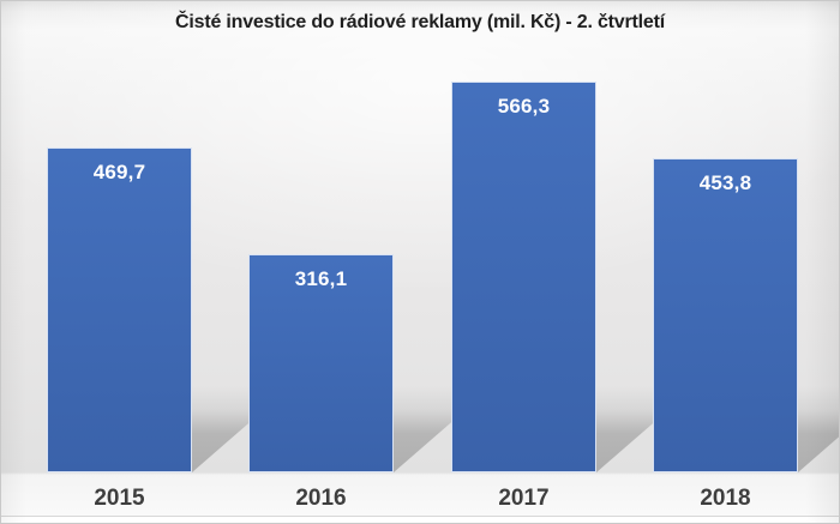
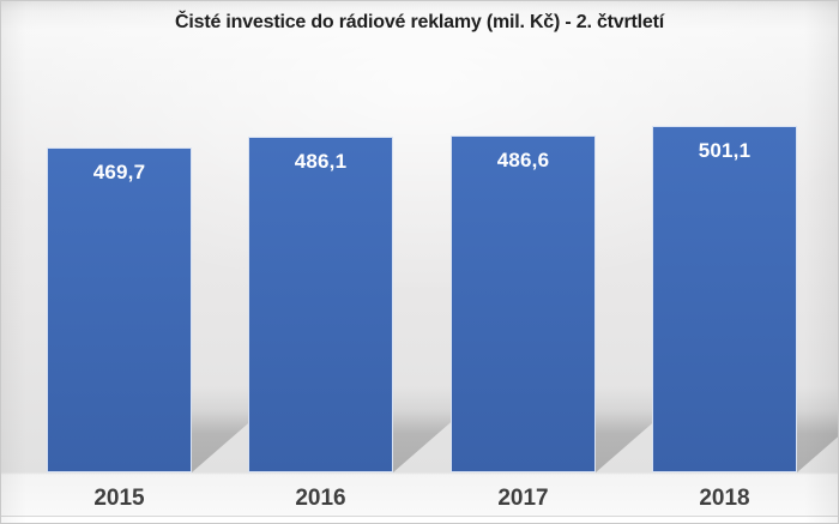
2016: 316,1 -> 486,1
2017: 566,3 -> 486,6
2018: 453,8 -> 501,1
